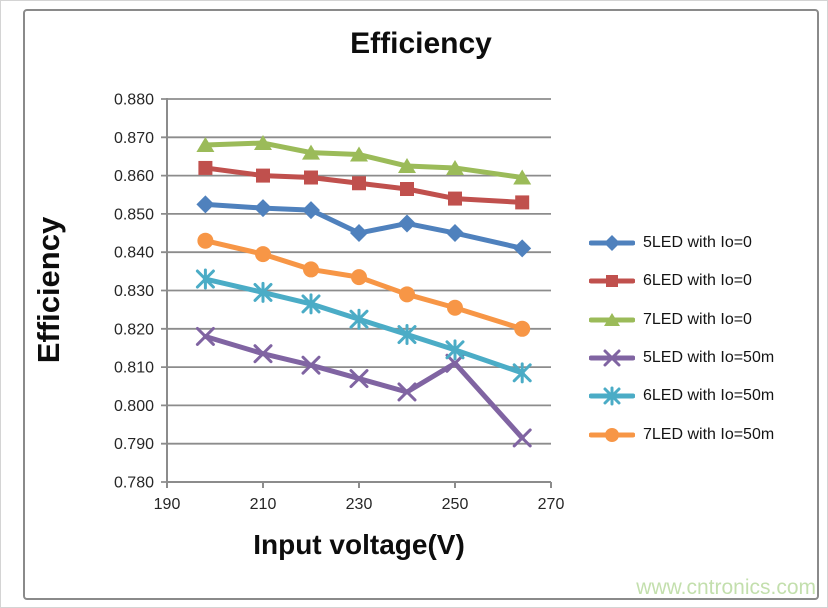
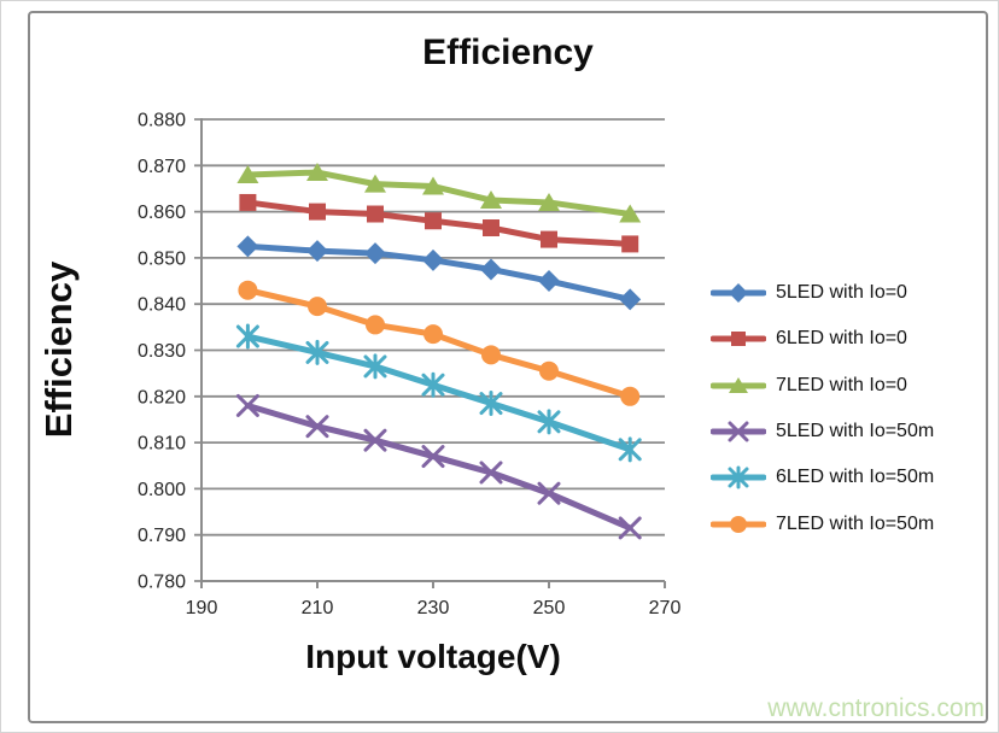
5LED with Io=0/230: 0.845 -> 0.850
5LED with Io=50m/250: 0.811 -> 0.799
